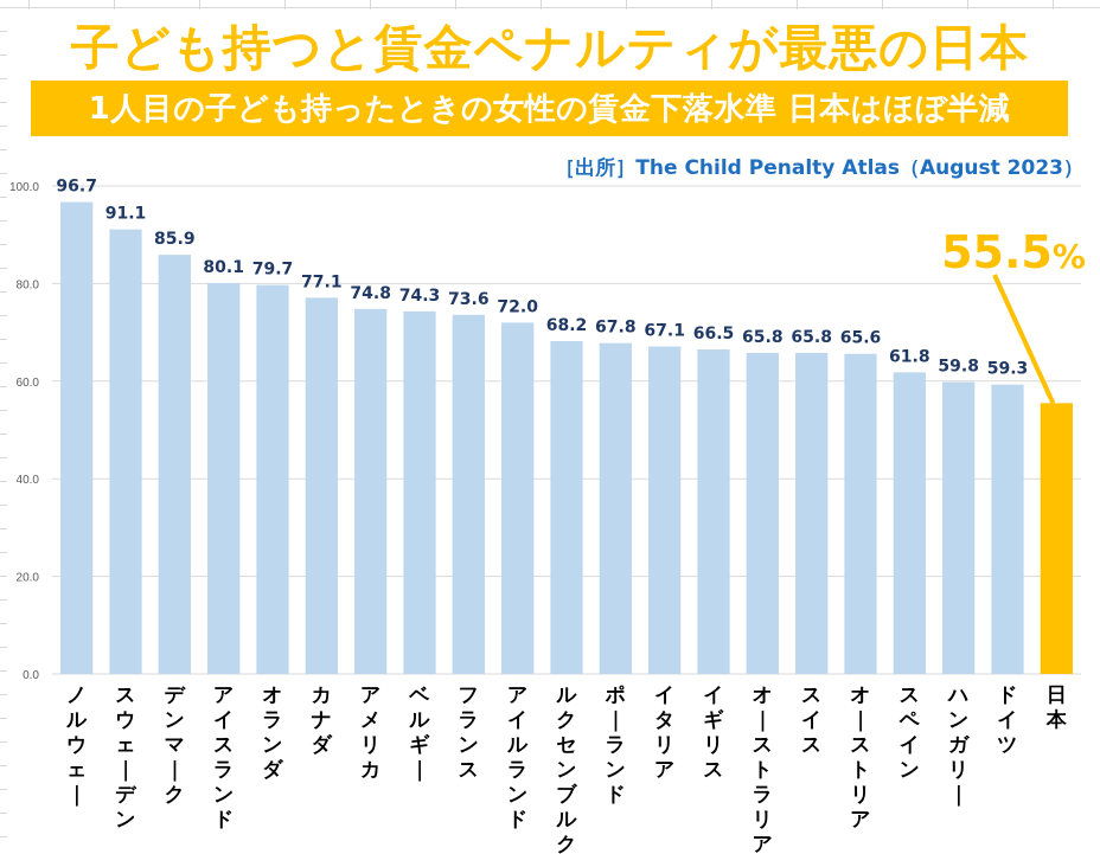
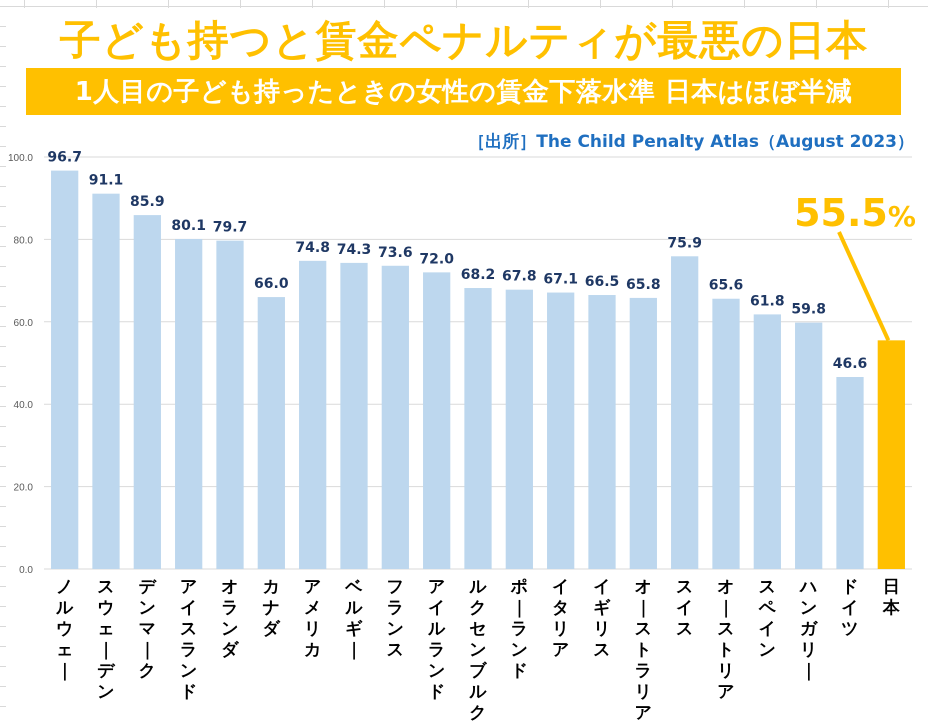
カナダ: 77.1 -> 66.0
スイス: 65.8 -> 75.9
ドイツ: 59.3 -> 46.6
